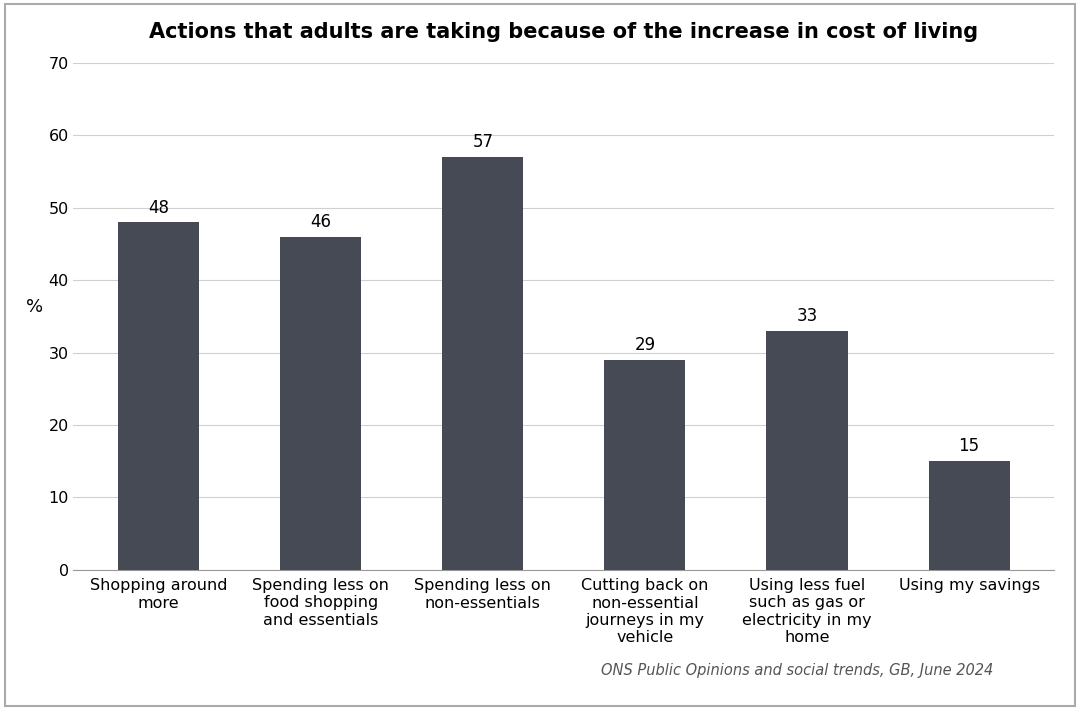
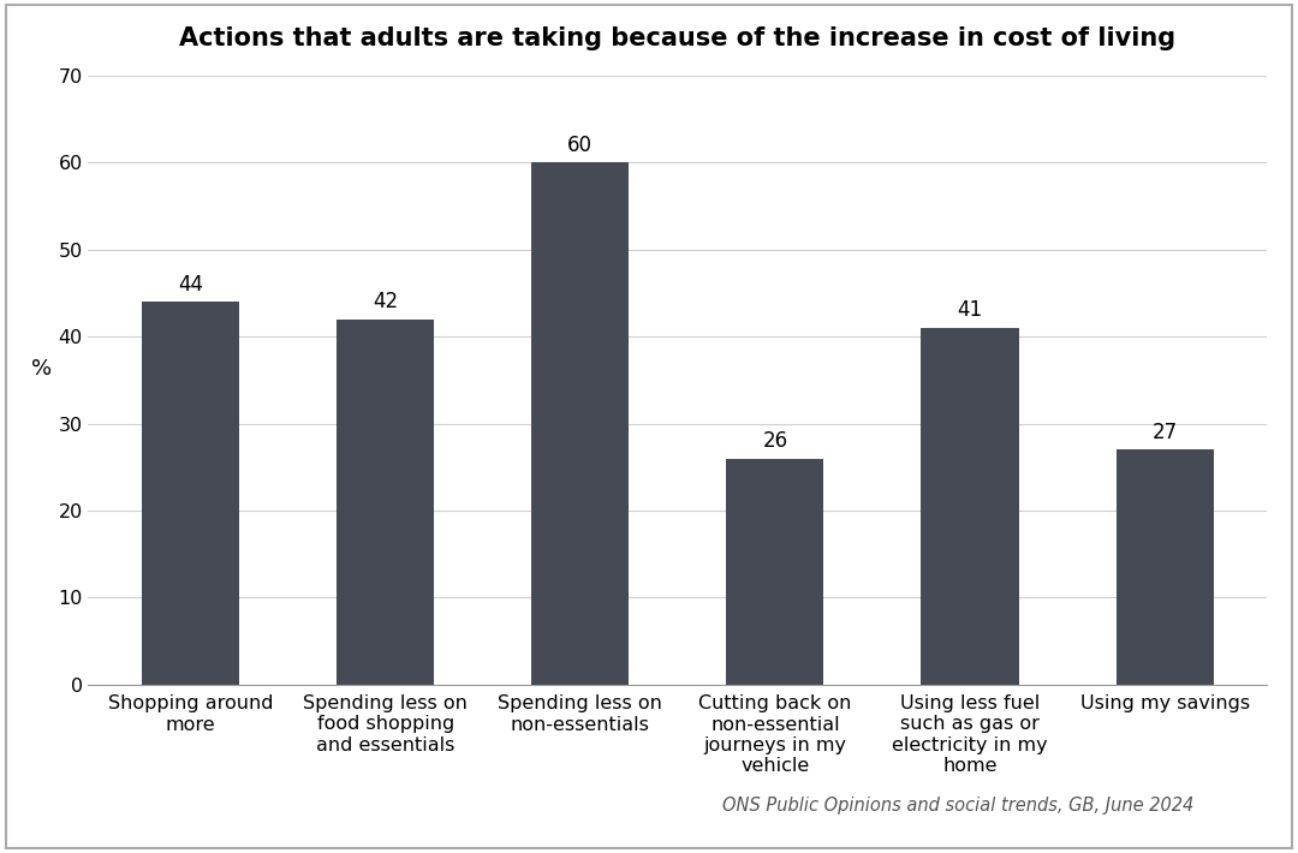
Shopping around more: 48 -> 44
Spending less on food shopping and essentials: 46 -> 42
Spending less on non-essentials: 57 -> 60
Cutting back on non-essential journeys in my vehicle: 29 -> 26
Using less fuel such as gas or electricity in my home: 33 -> 41
Using my savings: 15 -> 27
